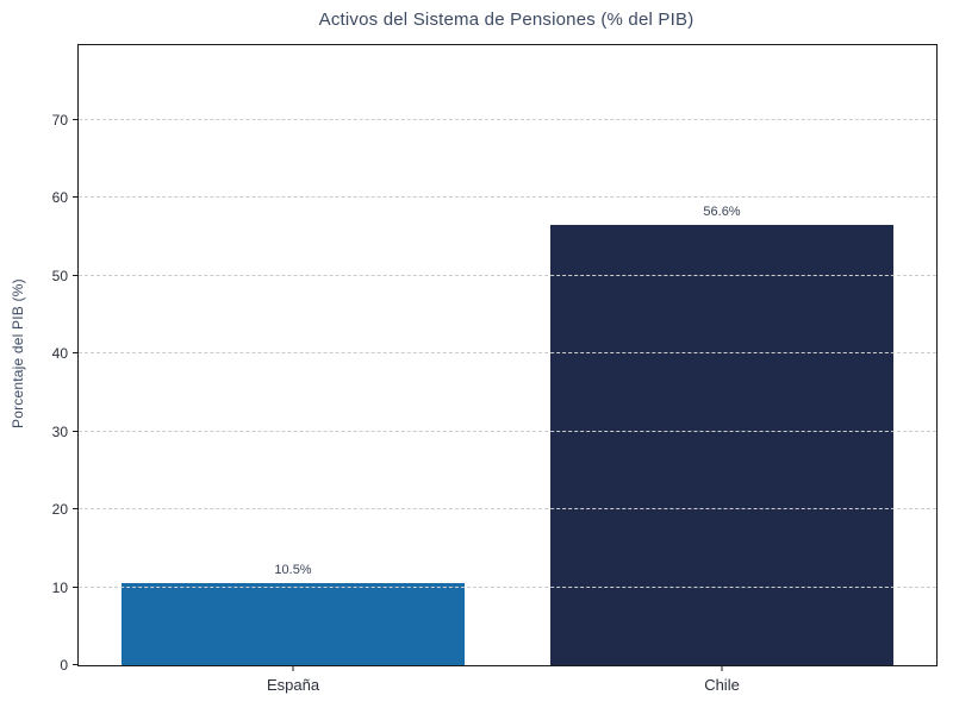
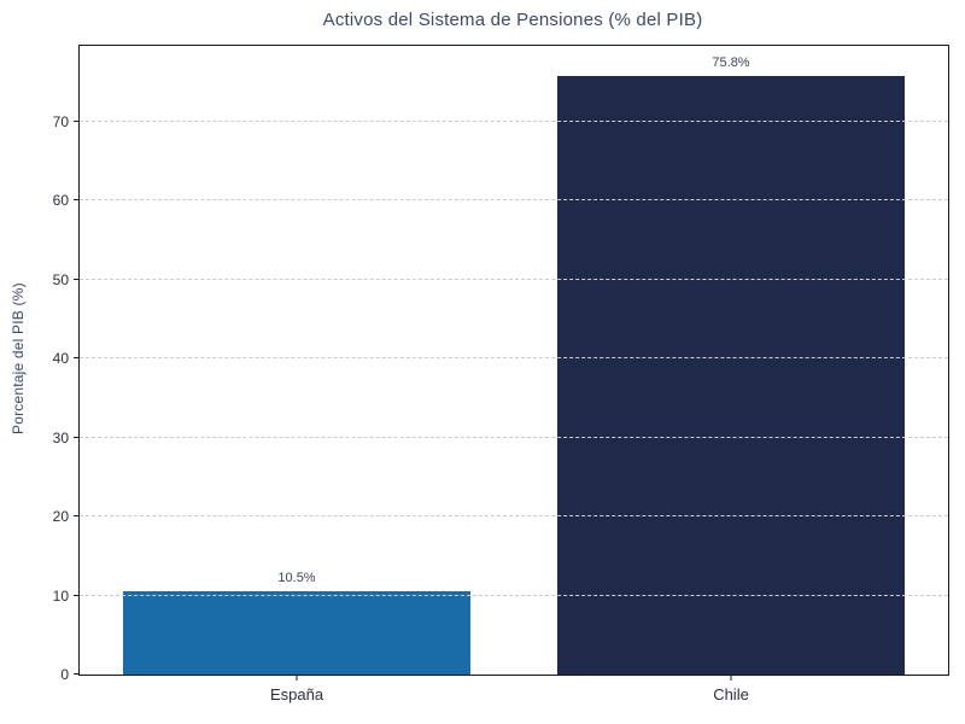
Chile: 56.6% -> 75.8%
